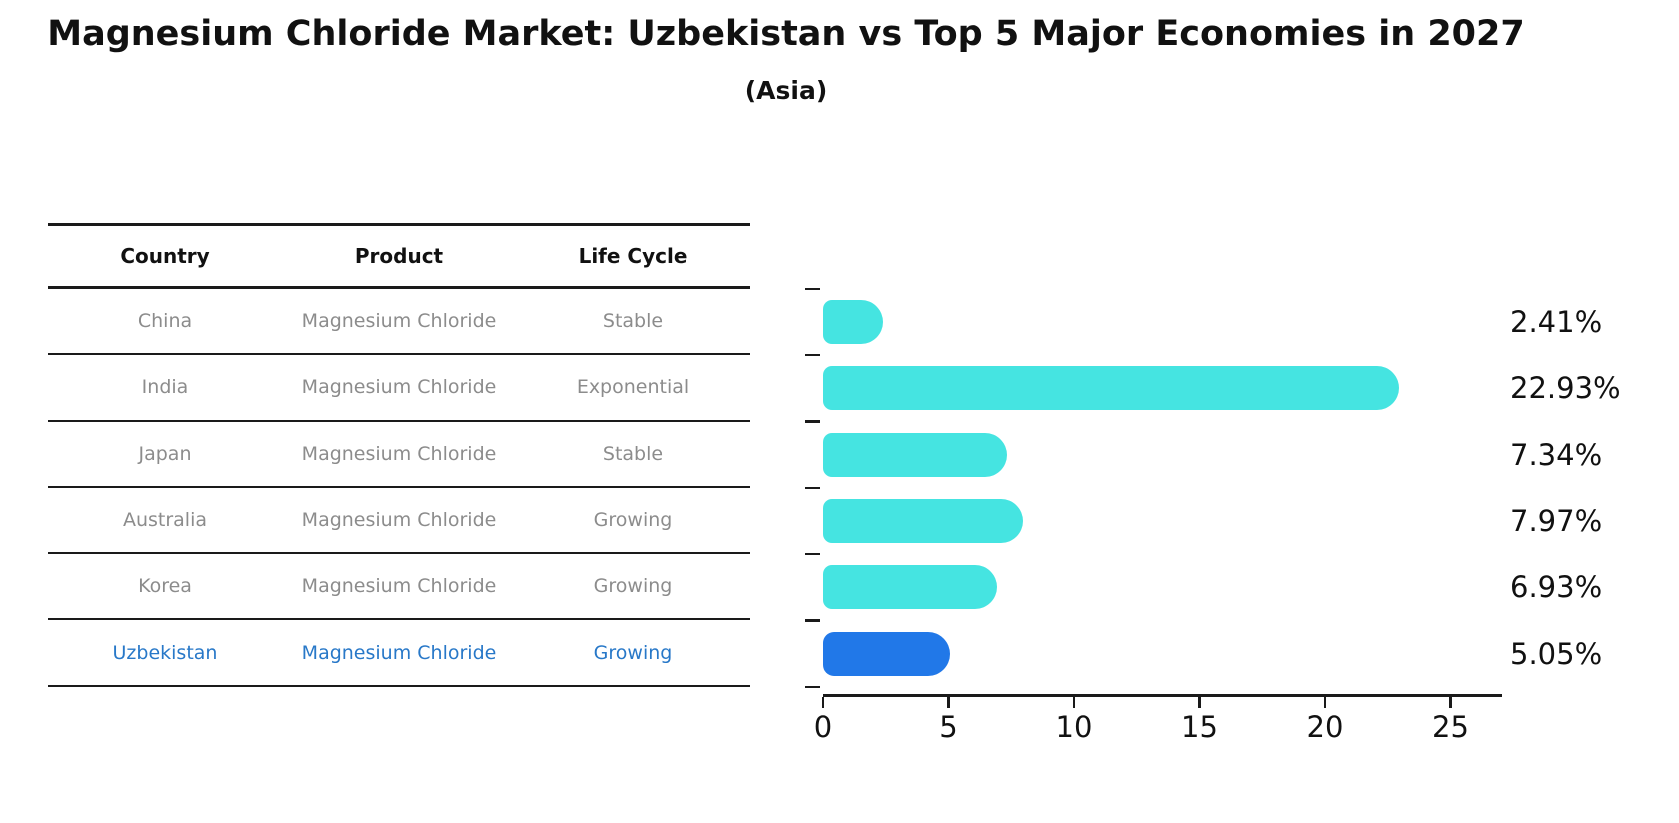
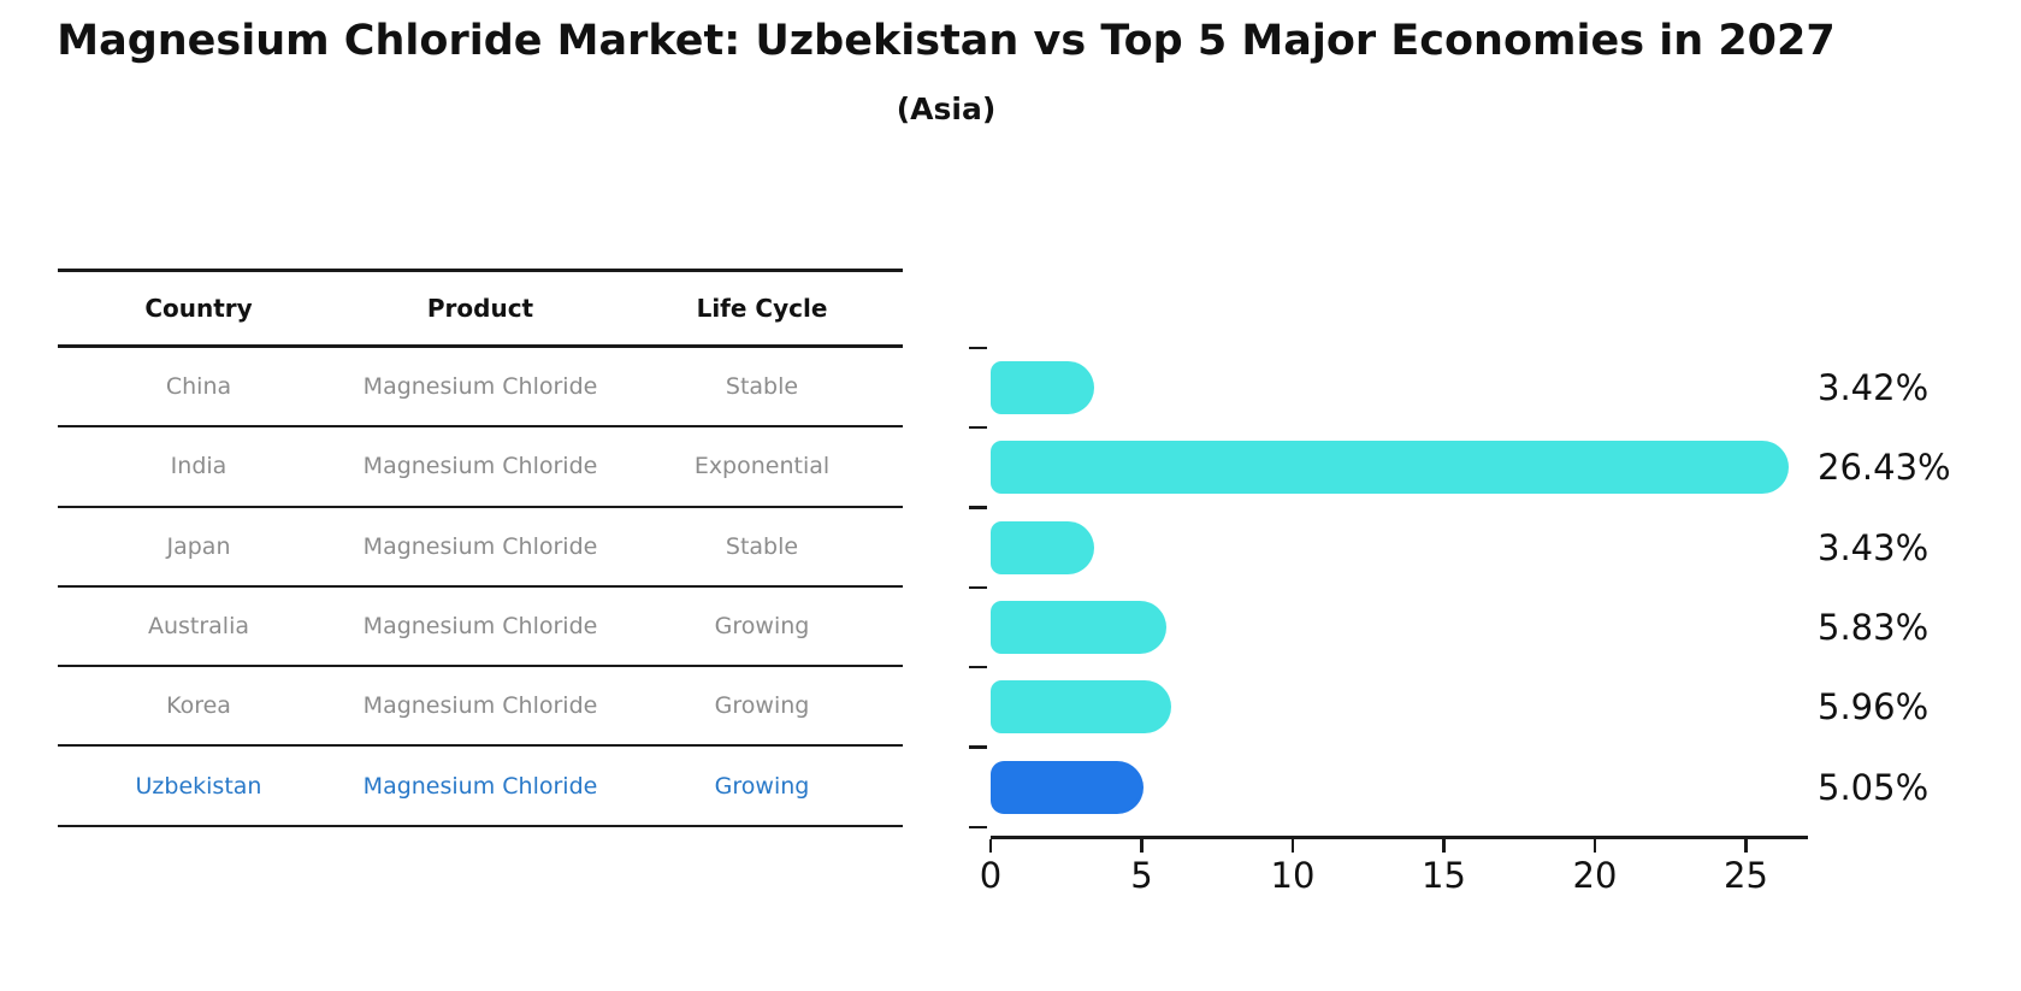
China: 2.41% -> 3.42%
India: 22.93% -> 26.43%
Japan: 7.34% -> 3.43%
Australia: 7.97% -> 5.83%
Korea: 6.93% -> 5.96%
